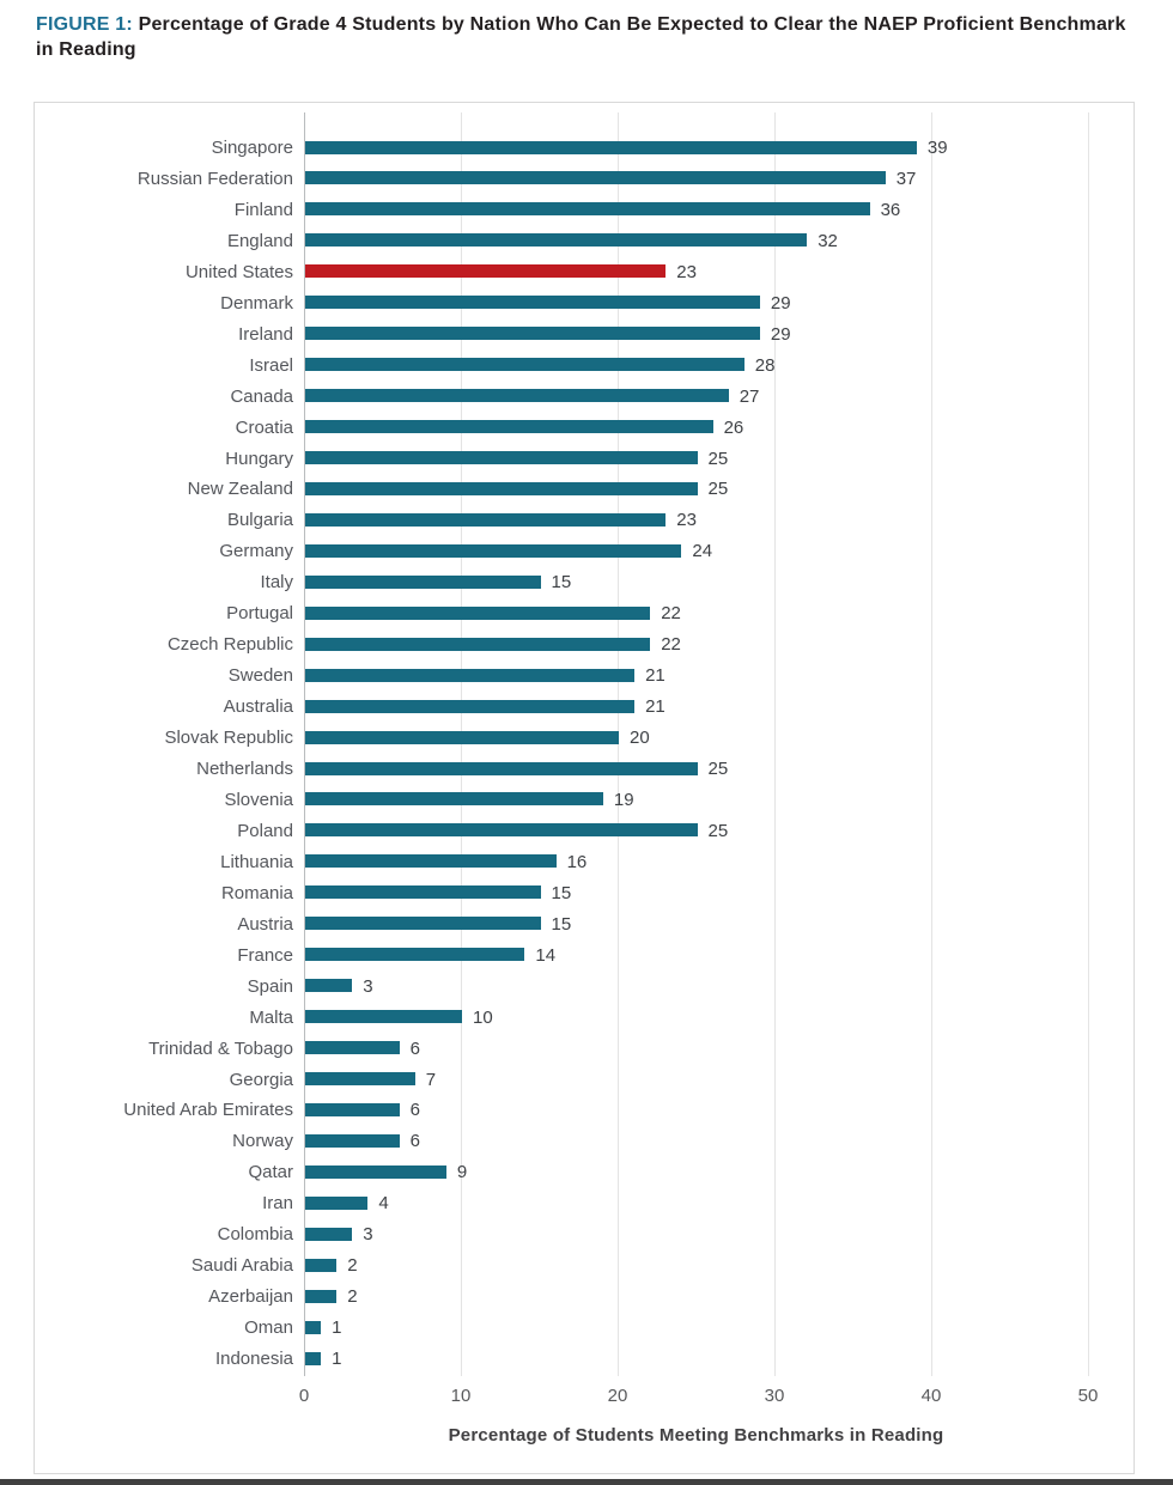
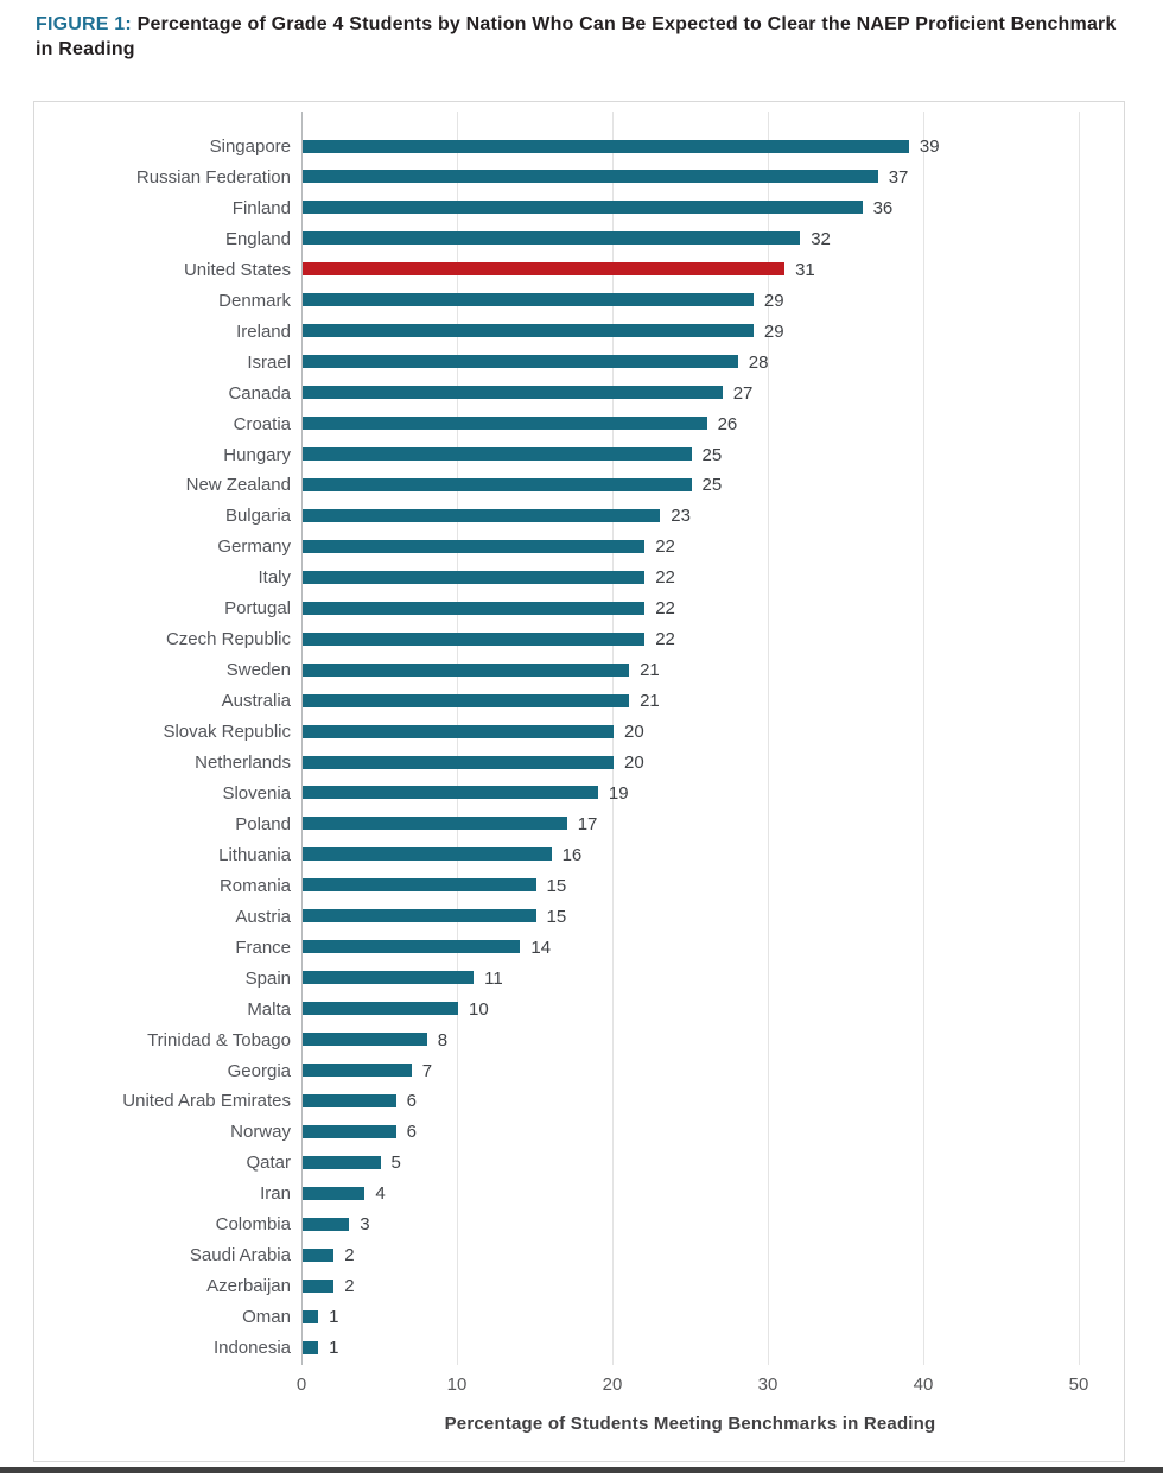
United States: 23 -> 31
Germany: 24 -> 22
Italy: 15 -> 22
Netherlands: 25 -> 20
Poland: 25 -> 17
Spain: 3 -> 11
Trinidad & Tobago: 6 -> 8
Qatar: 9 -> 5
